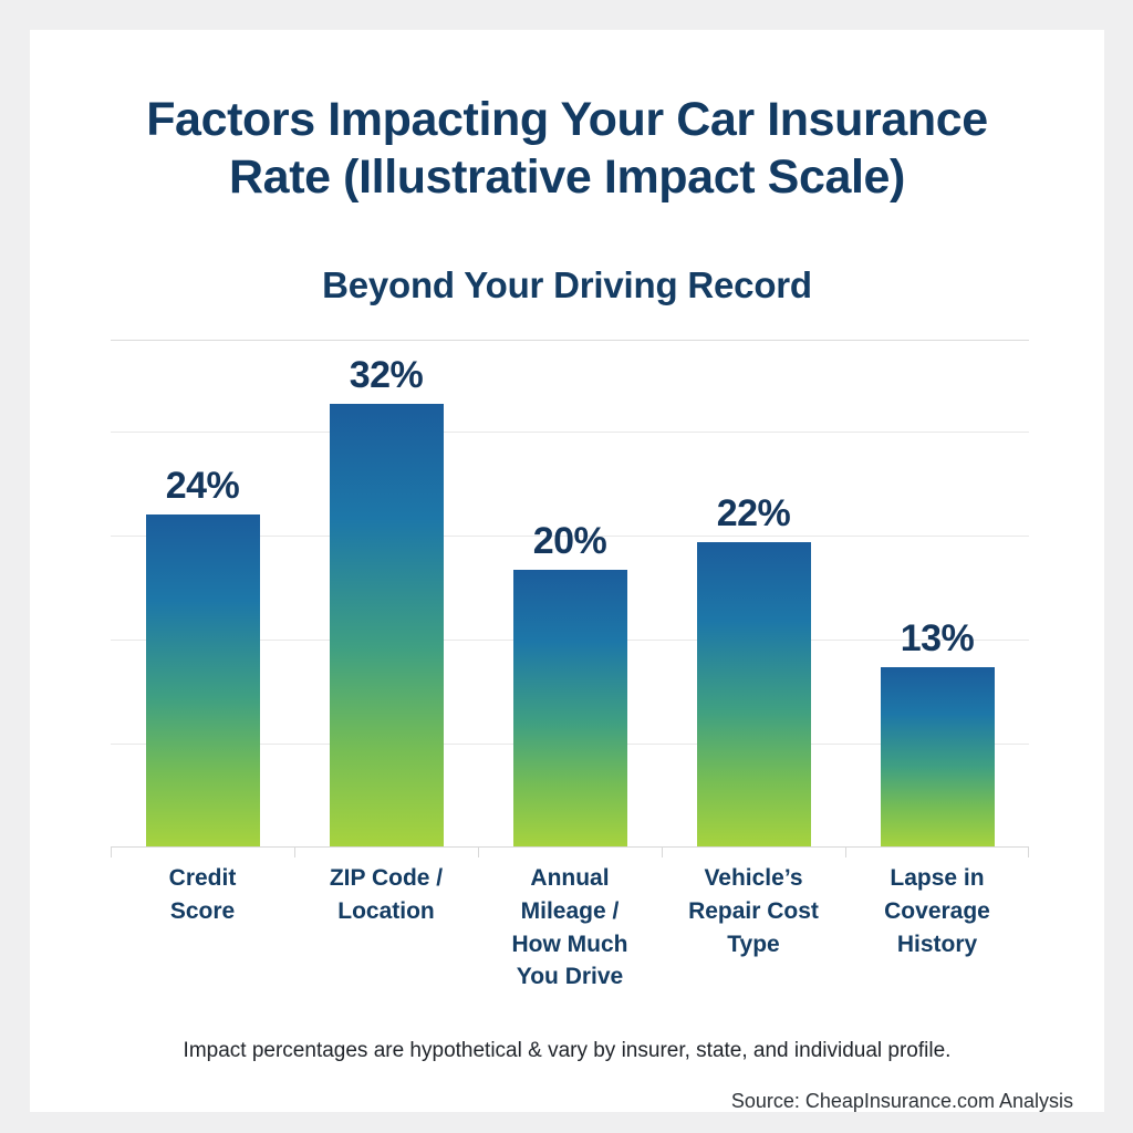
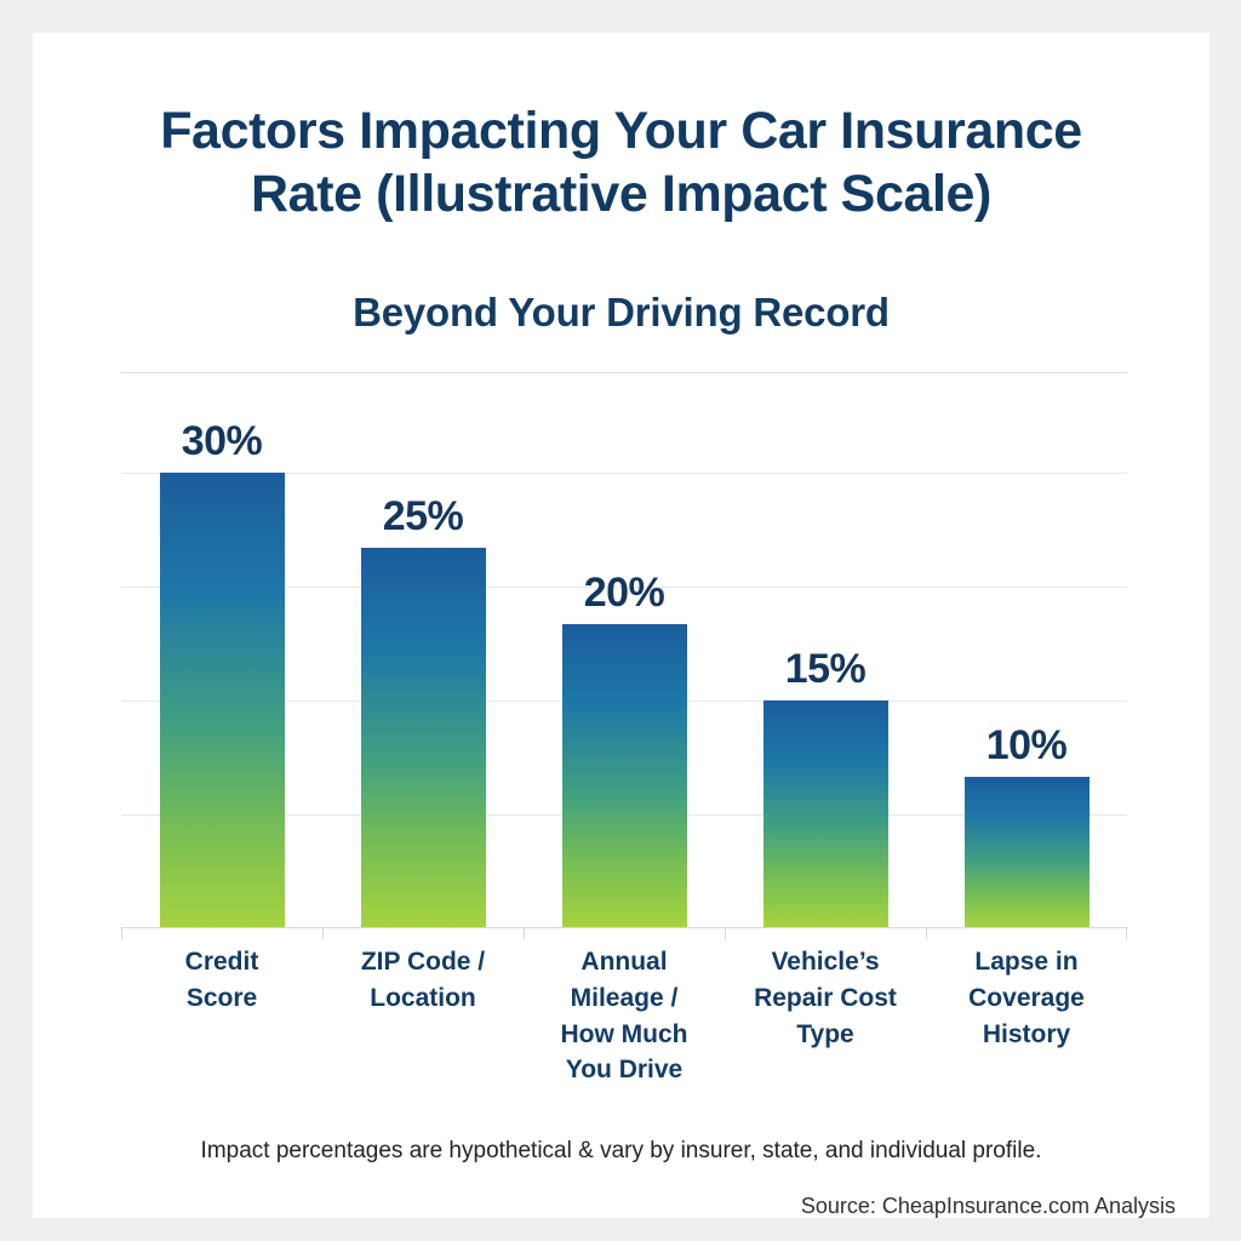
Credit Score: 24% -> 30%
ZIP Code / Location: 32% -> 25%
Vehicle’s Repair Cost Type: 22% -> 15%
Lapse in Coverage History: 13% -> 10%
